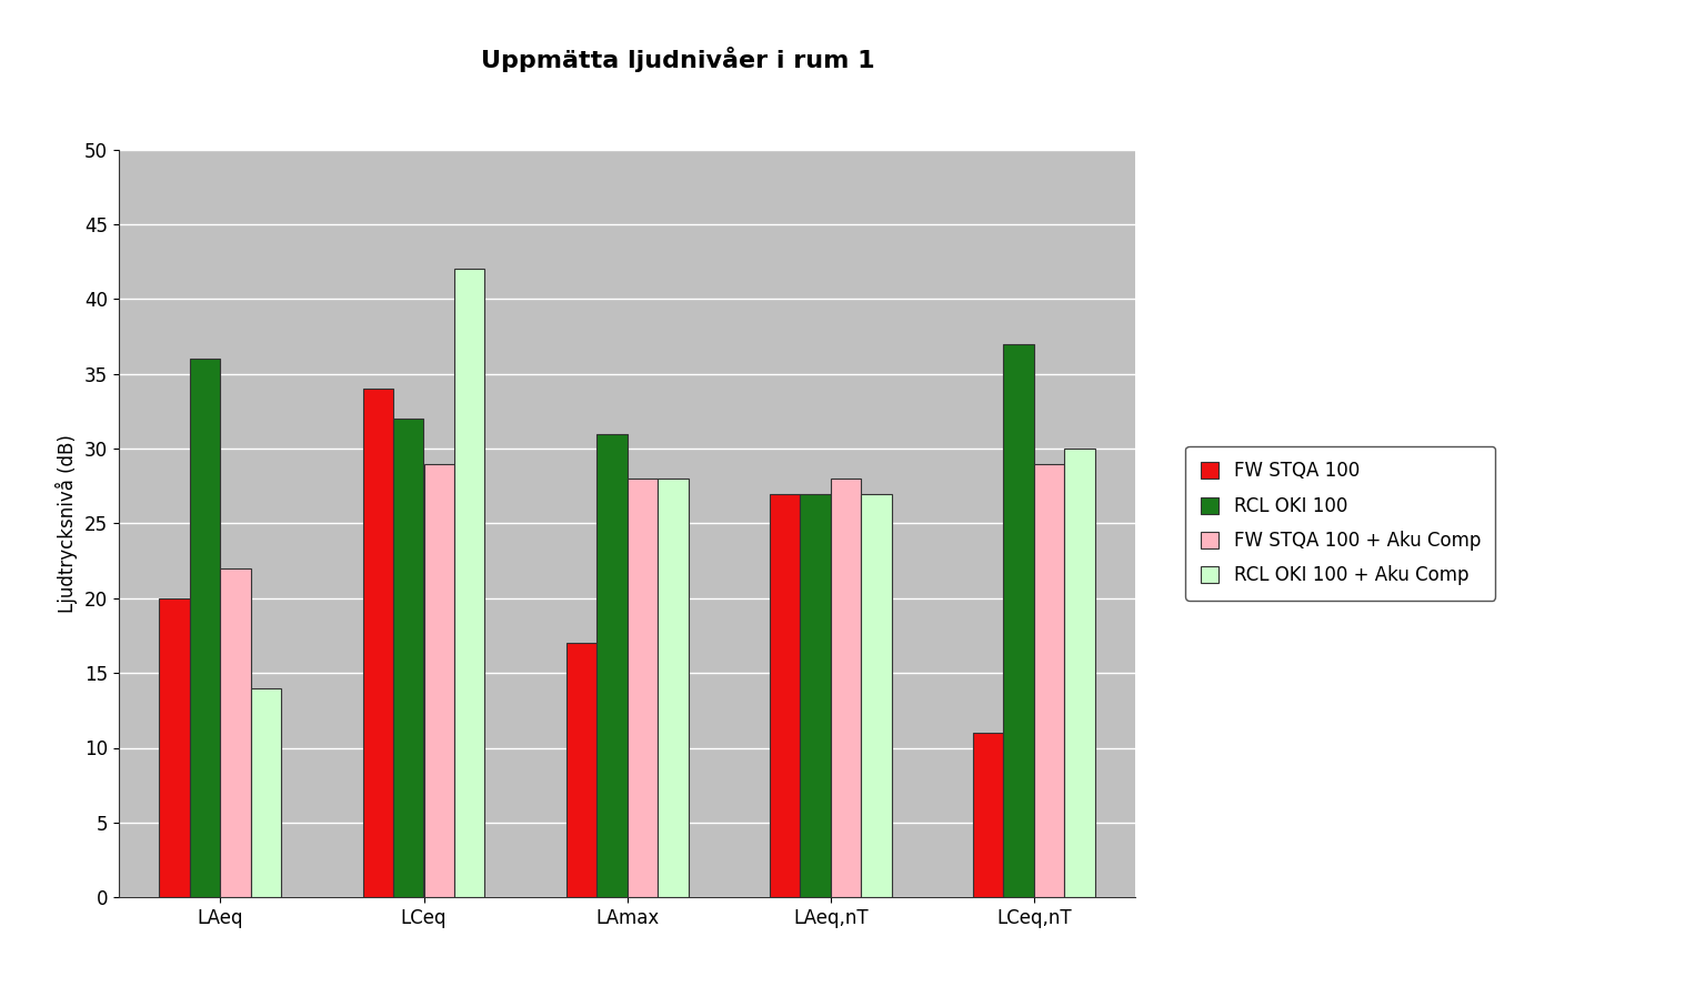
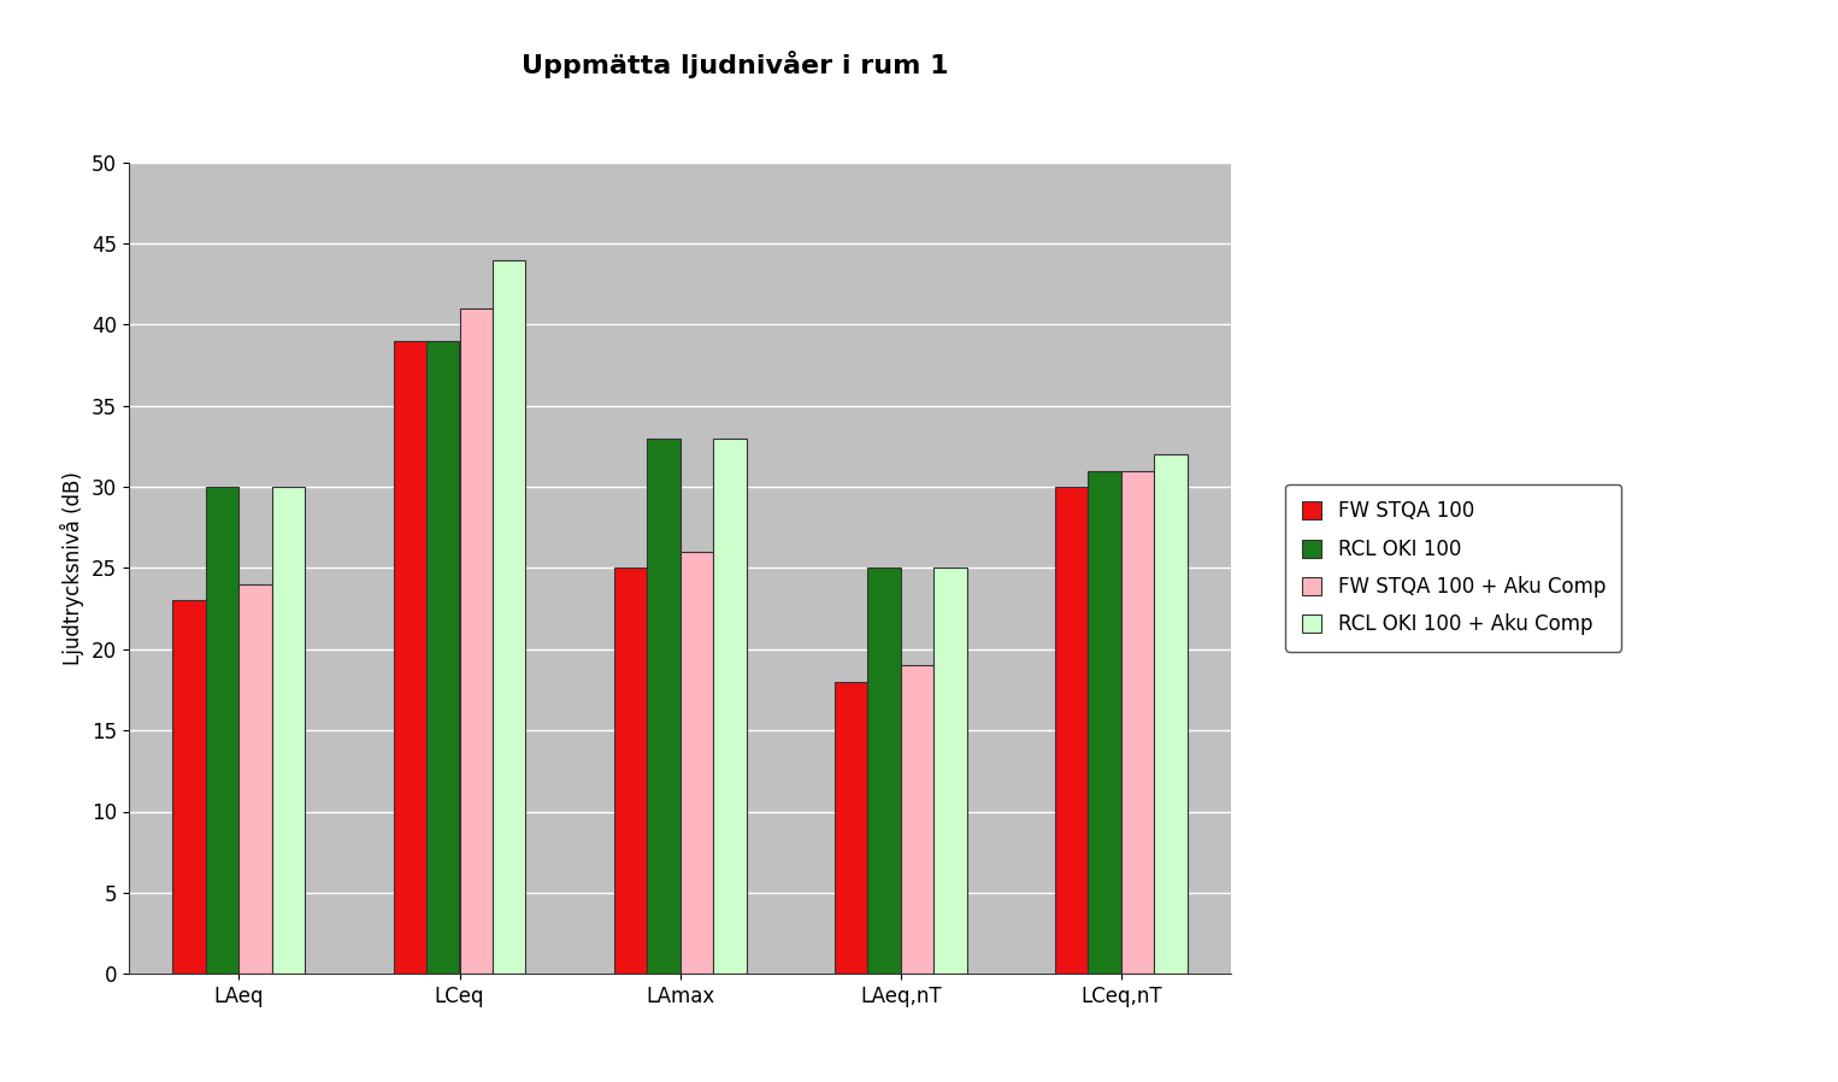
FW STQA 100/LAeq: 20 -> 23
RCL OKI 100/LAeq: 36 -> 30
FW STQA 100 + Aku Comp/LAeq: 22 -> 24
RCL OKI 100 + Aku Comp/LAeq: 14 -> 30
FW STQA 100/LCeq: 34 -> 39
RCL OKI 100/LCeq: 32 -> 39
FW STQA 100 + Aku Comp/LCeq: 29 -> 41
RCL OKI 100 + Aku Comp/LCeq: 42 -> 44
FW STQA 100/LAmax: 17 -> 25
RCL OKI 100/LAmax: 31 -> 33
FW STQA 100 + Aku Comp/LAmax: 28 -> 26
RCL OKI 100 + Aku Comp/LAmax: 28 -> 33
FW STQA 100/LAeq,nT: 27 -> 18
RCL OKI 100/LAeq,nT: 27 -> 25
FW STQA 100 + Aku Comp/LAeq,nT: 28 -> 19
RCL OKI 100 + Aku Comp/LAeq,nT: 27 -> 25
FW STQA 100/LCeq,nT: 11 -> 30
RCL OKI 100/LCeq,nT: 37 -> 31
FW STQA 100 + Aku Comp/LCeq,nT: 29 -> 31
RCL OKI 100 + Aku Comp/LCeq,nT: 30 -> 32
